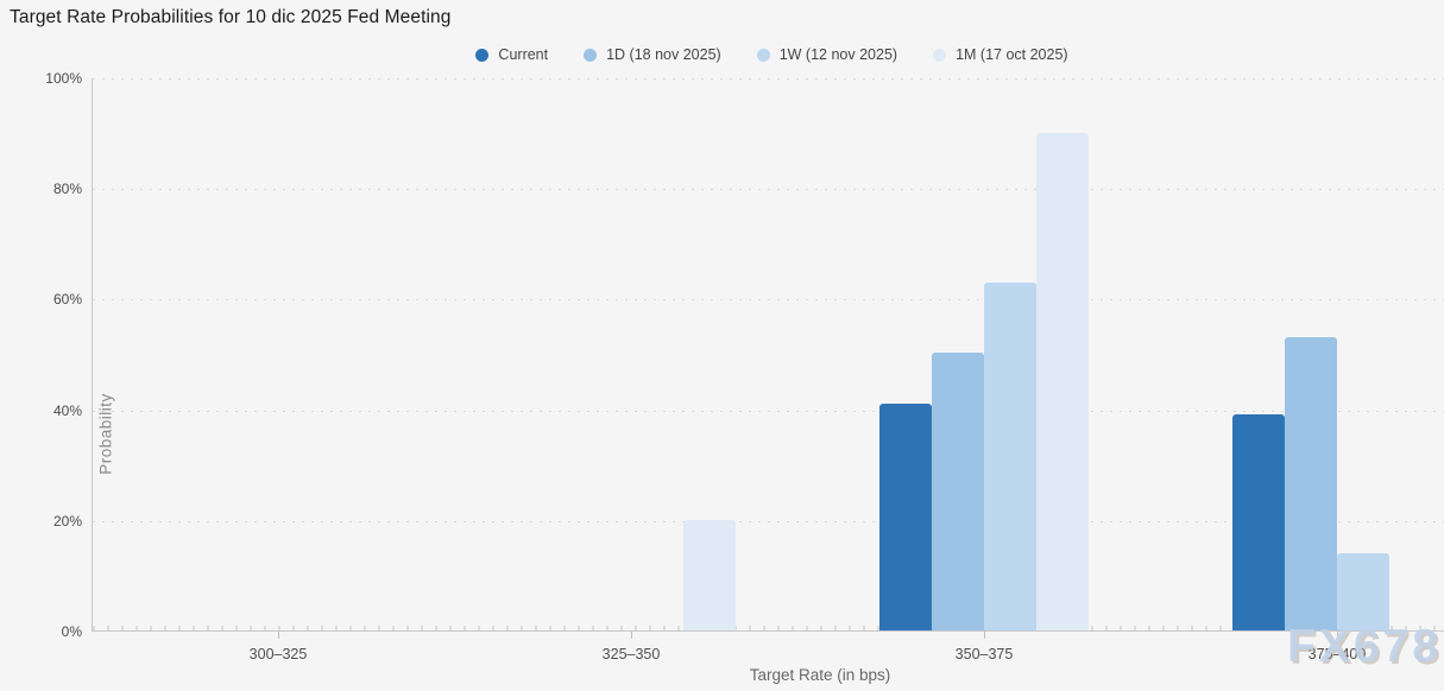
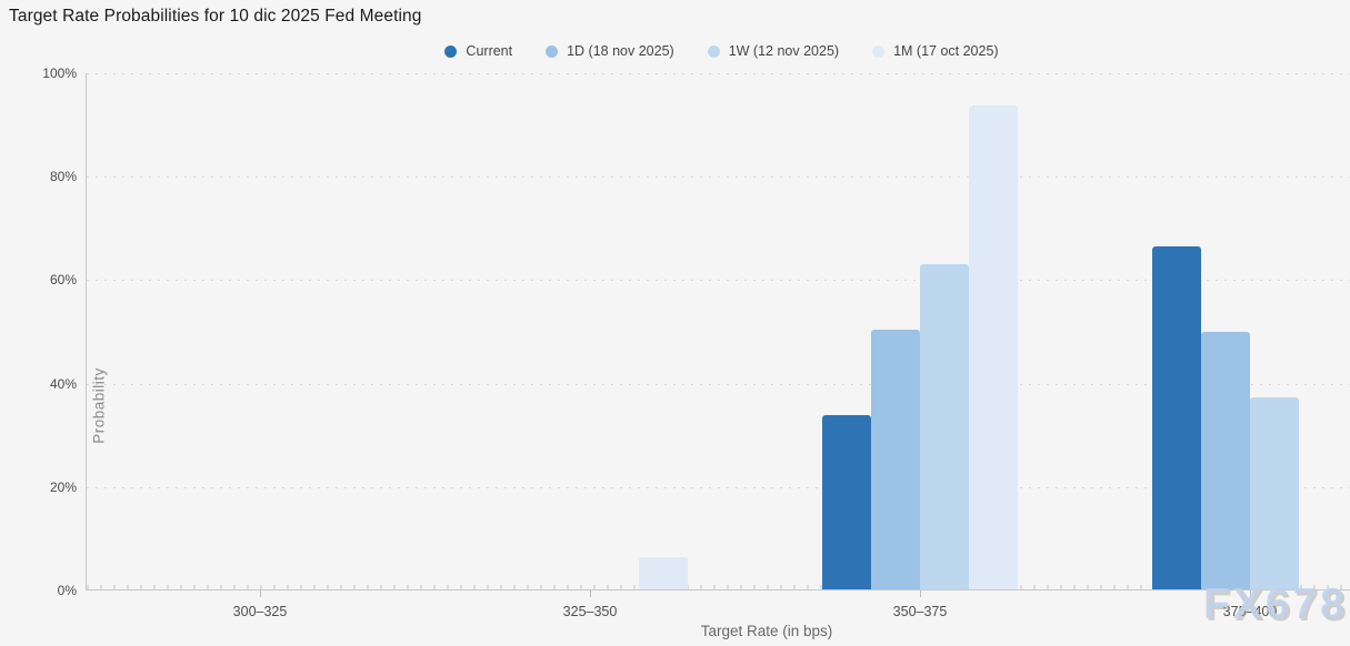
1M (17 oct 2025)/325–350: 20% -> 6%
Current/350–375: 41% -> 34%
1M (17 oct 2025)/350–375: 90% -> 94%
Current/375–400: 39% -> 66%
1D (18 nov 2025)/375–400: 53% -> 50%
1W (12 nov 2025)/375–400: 14% -> 37%
